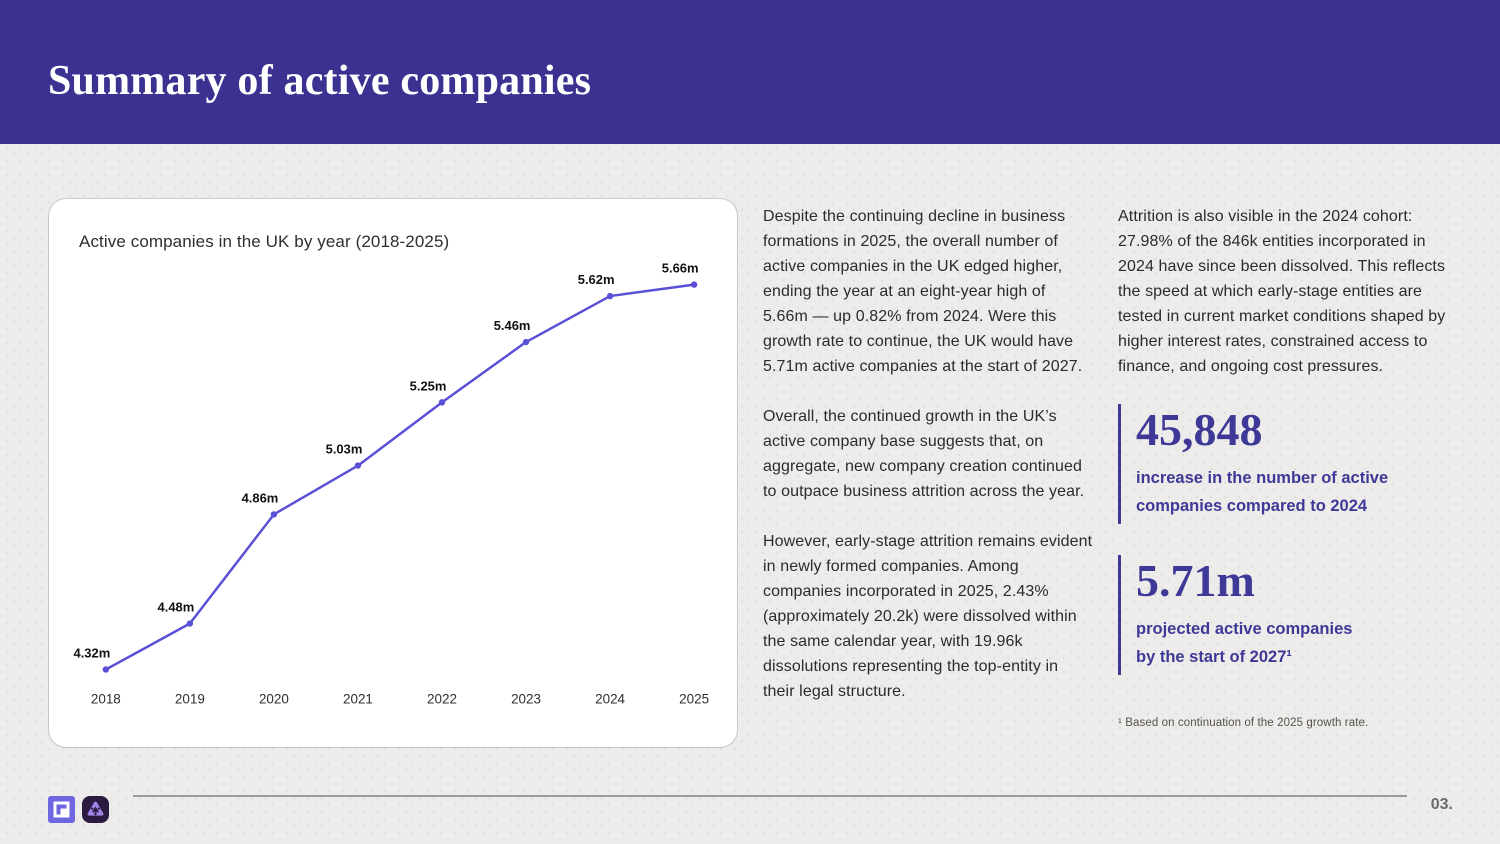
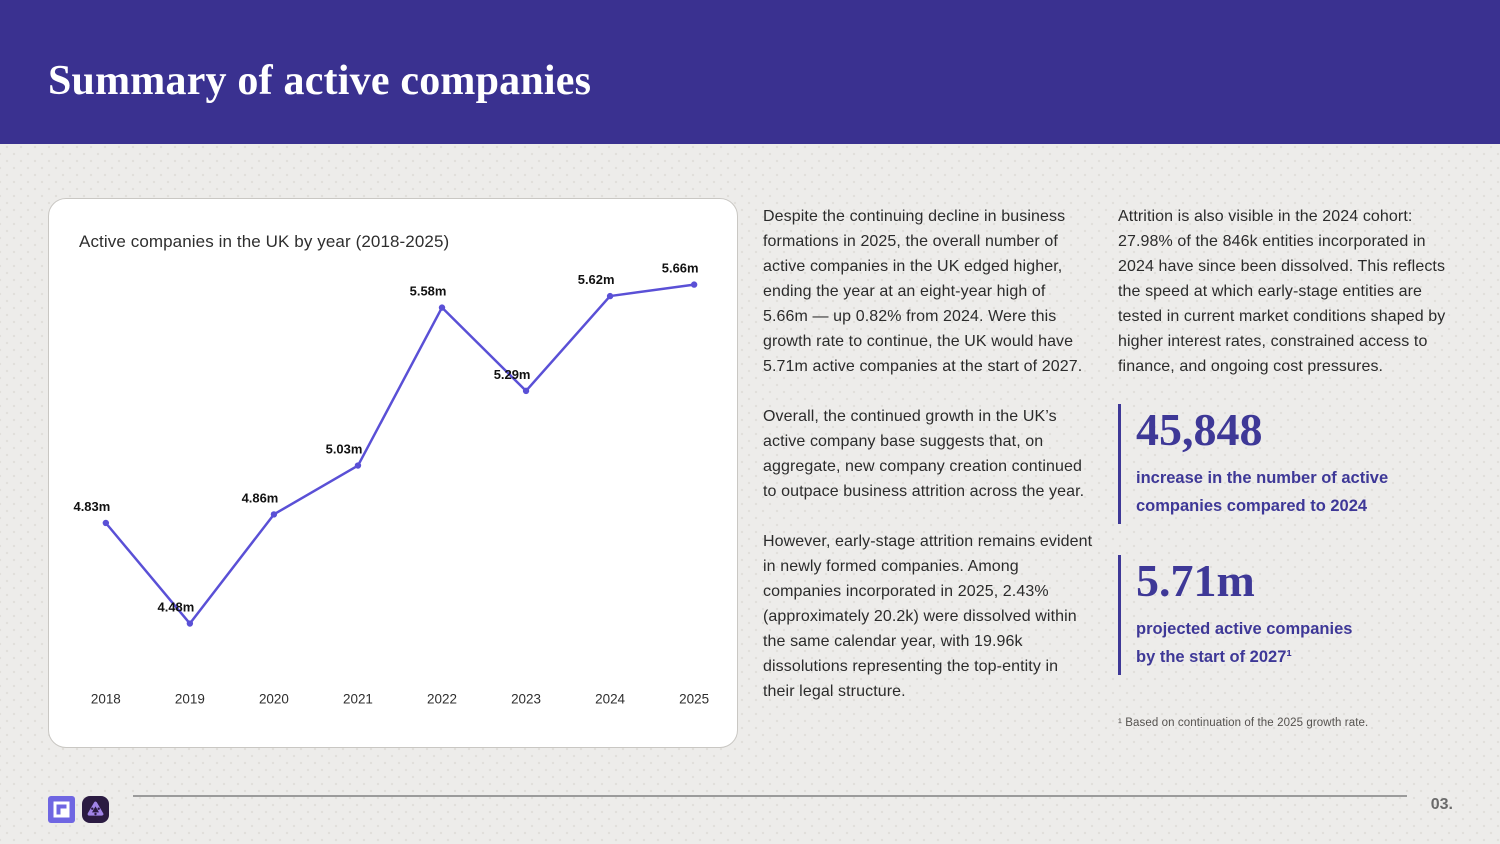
2018: 4.32m -> 4.83m
2022: 5.25m -> 5.58m
2023: 5.46m -> 5.29m
